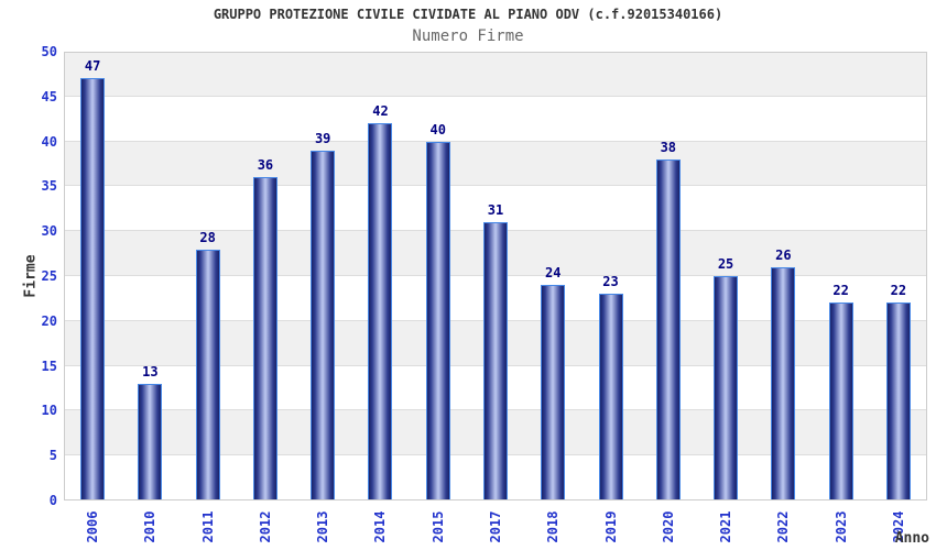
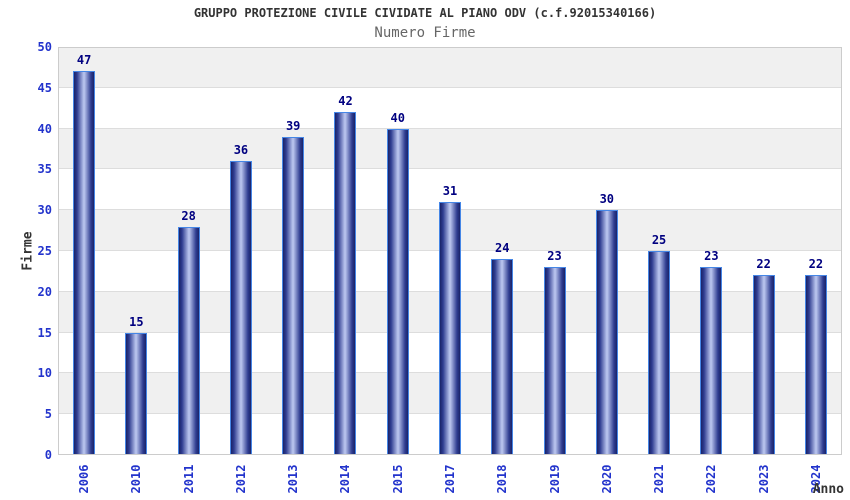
2010: 13 -> 15
2020: 38 -> 30
2022: 26 -> 23
